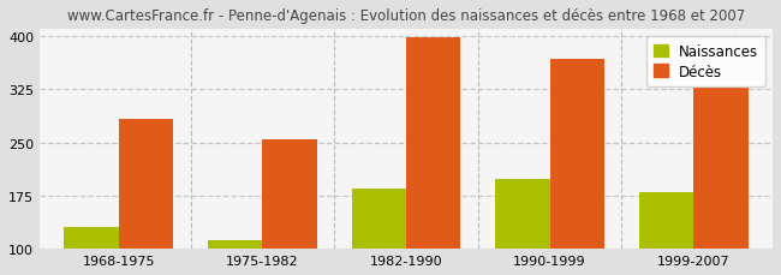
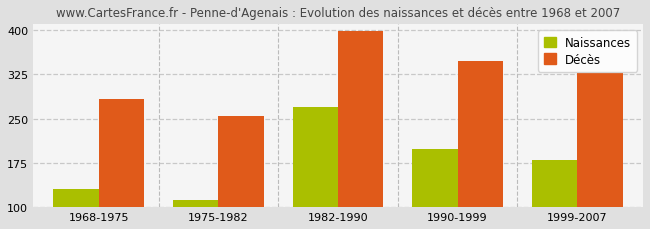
Naissances/1982-1990: 185 -> 270
Décès/1990-1999: 368 -> 348
